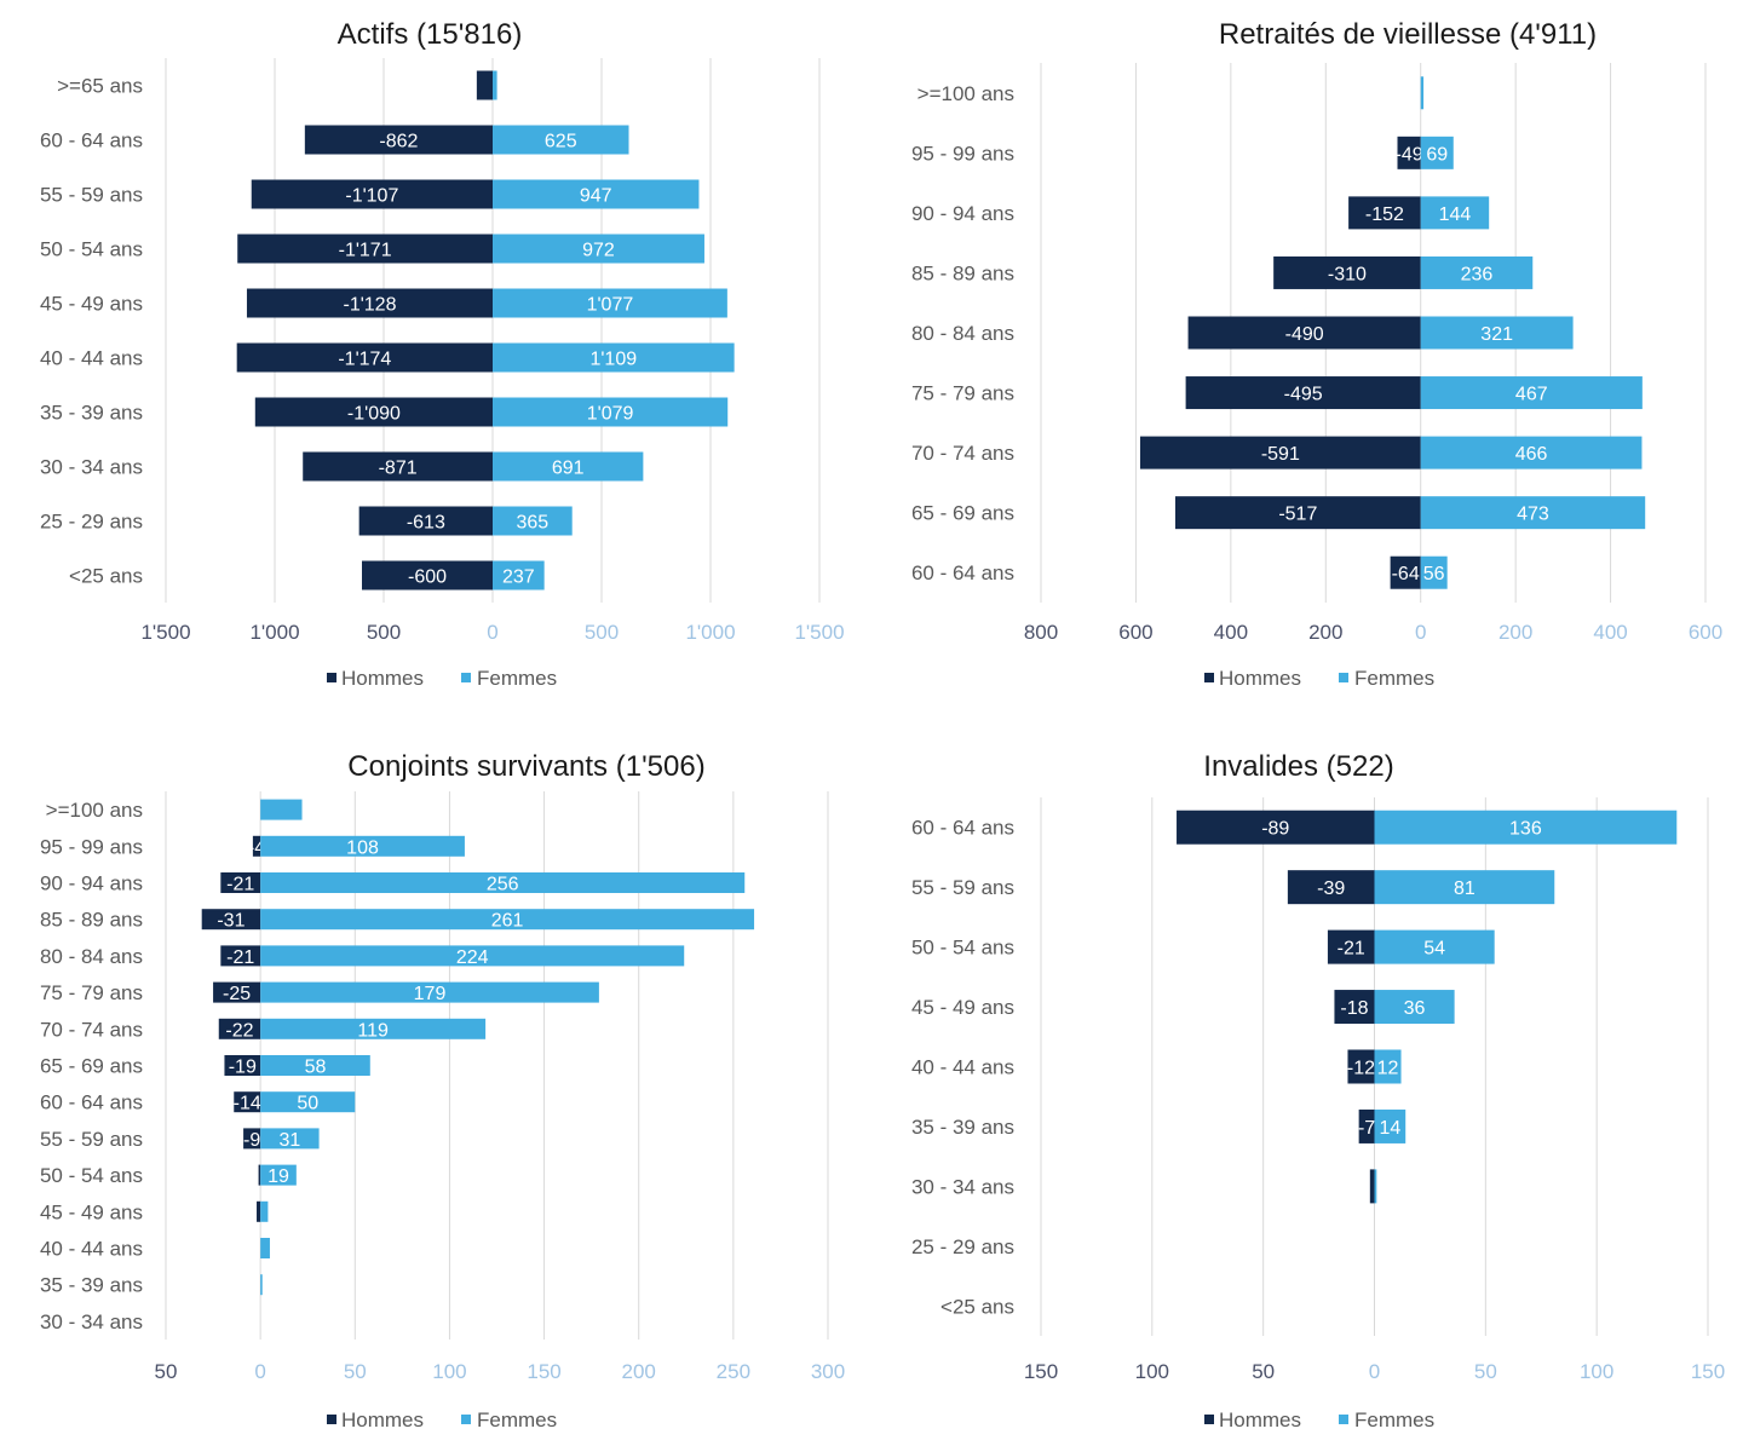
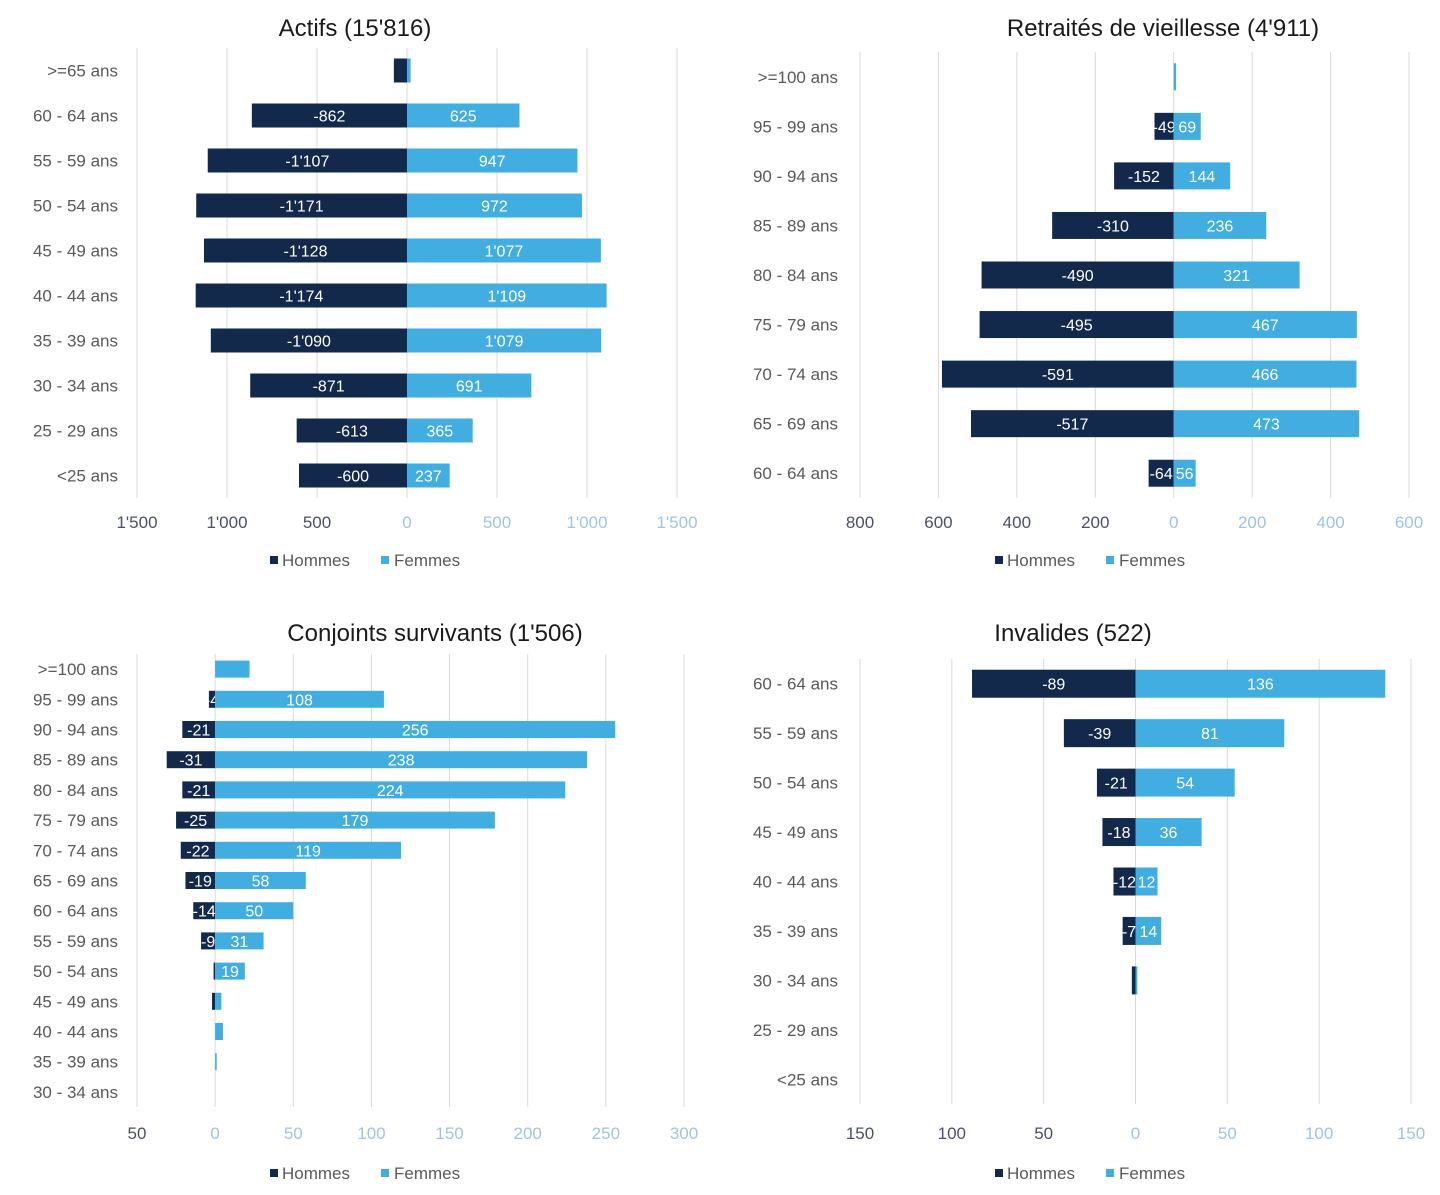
Conjoints survivants (1'506)/Femmes/85 - 89 ans: 261 -> 238
